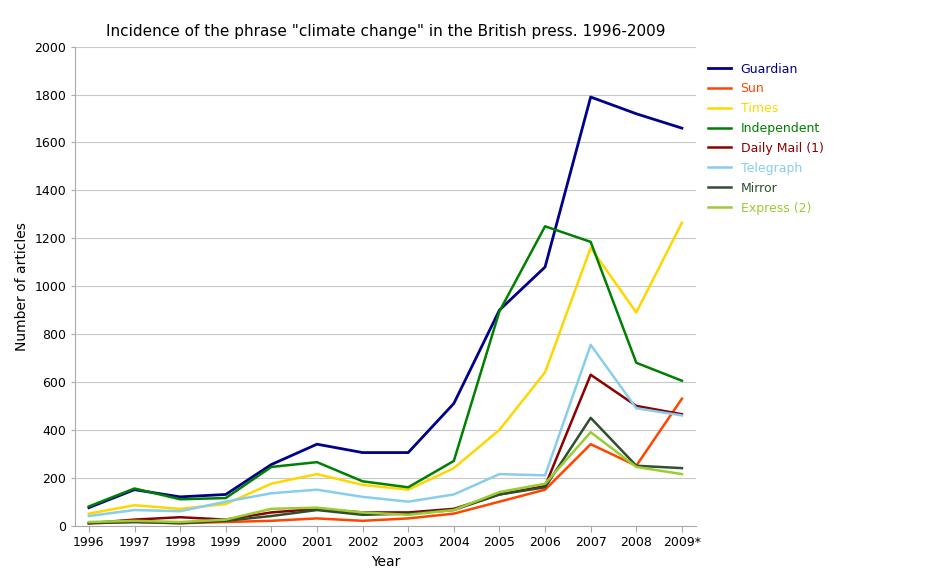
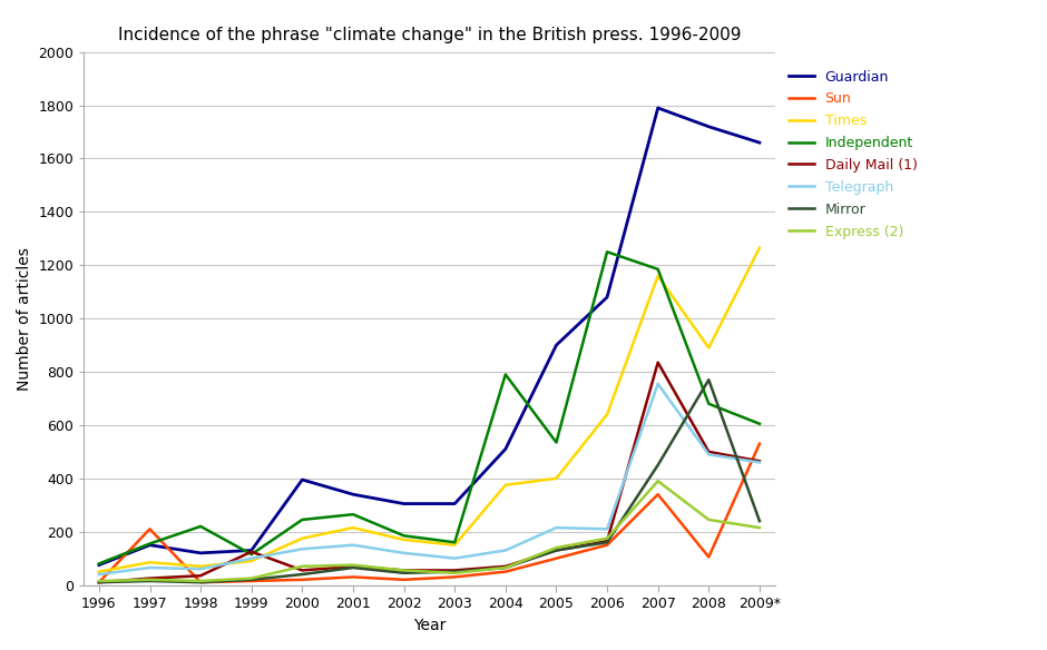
Sun/1997: 15 -> 210
Independent/1998: 110 -> 220
Daily Mail (1)/1999: 25 -> 125
Guardian/2000: 255 -> 395
Times/2004: 240 -> 375
Independent/2004: 270 -> 790
Independent/2005: 895 -> 535
Daily Mail (1)/2007: 630 -> 835
Sun/2008: 250 -> 105
Mirror/2008: 250 -> 770
